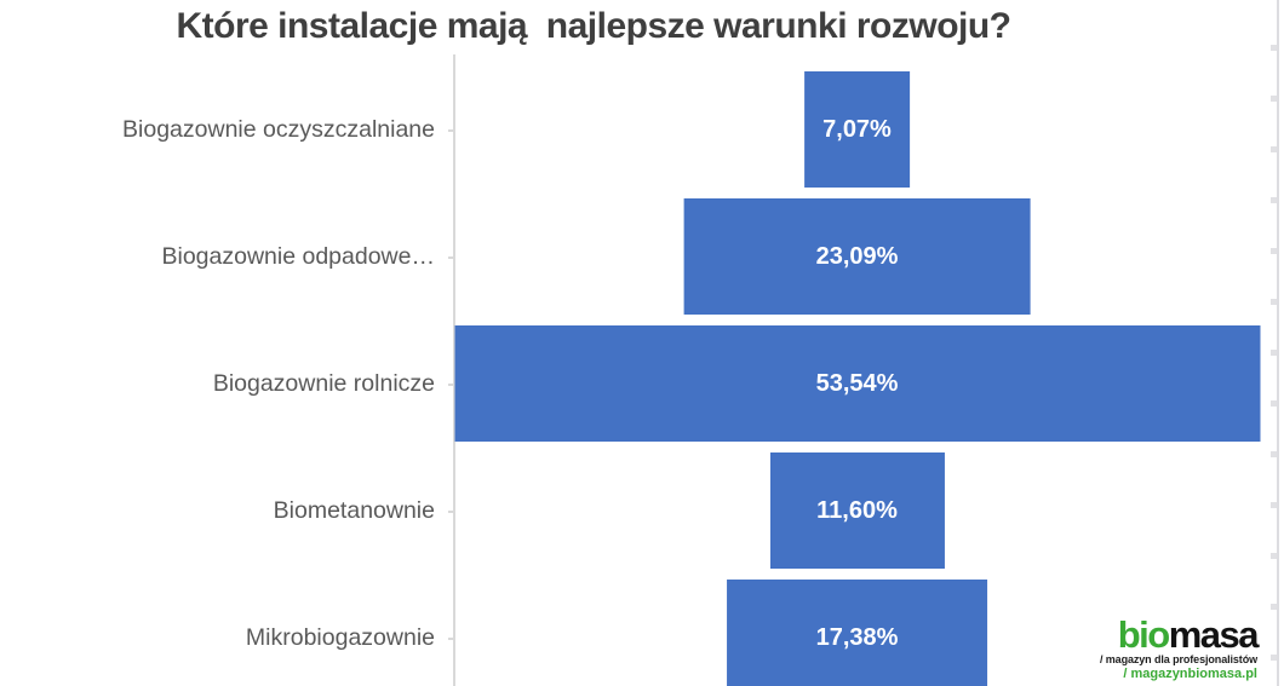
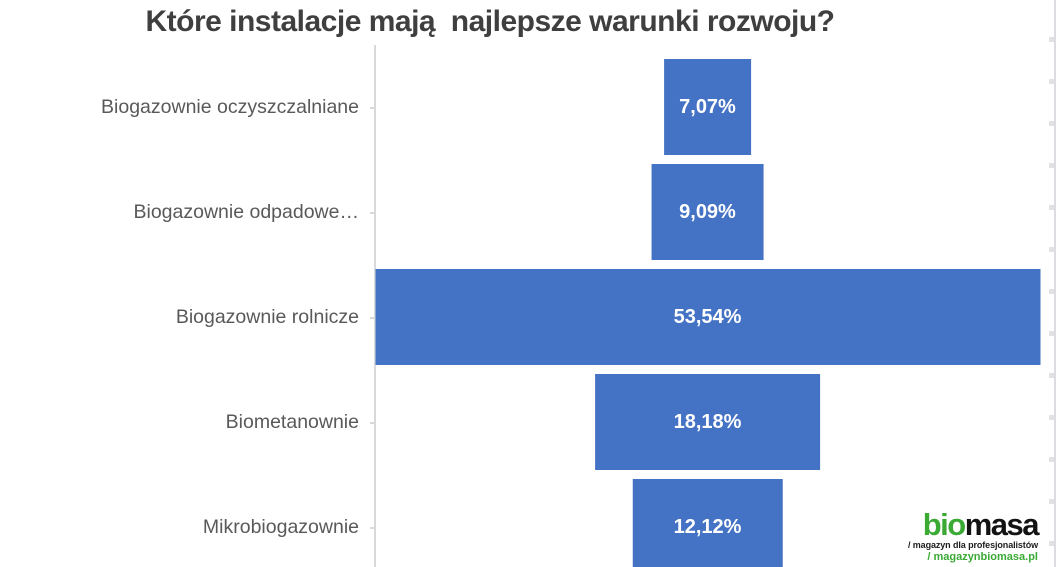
Biogazownie odpadowe…: 23,09% -> 9,09%
Biometanownie: 11,60% -> 18,18%
Mikrobiogazownie: 17,38% -> 12,12%
